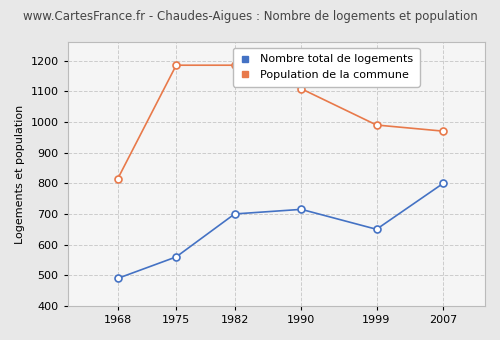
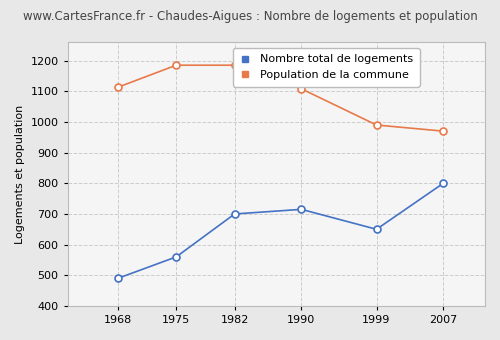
Population de la commune/1968: 815 -> 1113
